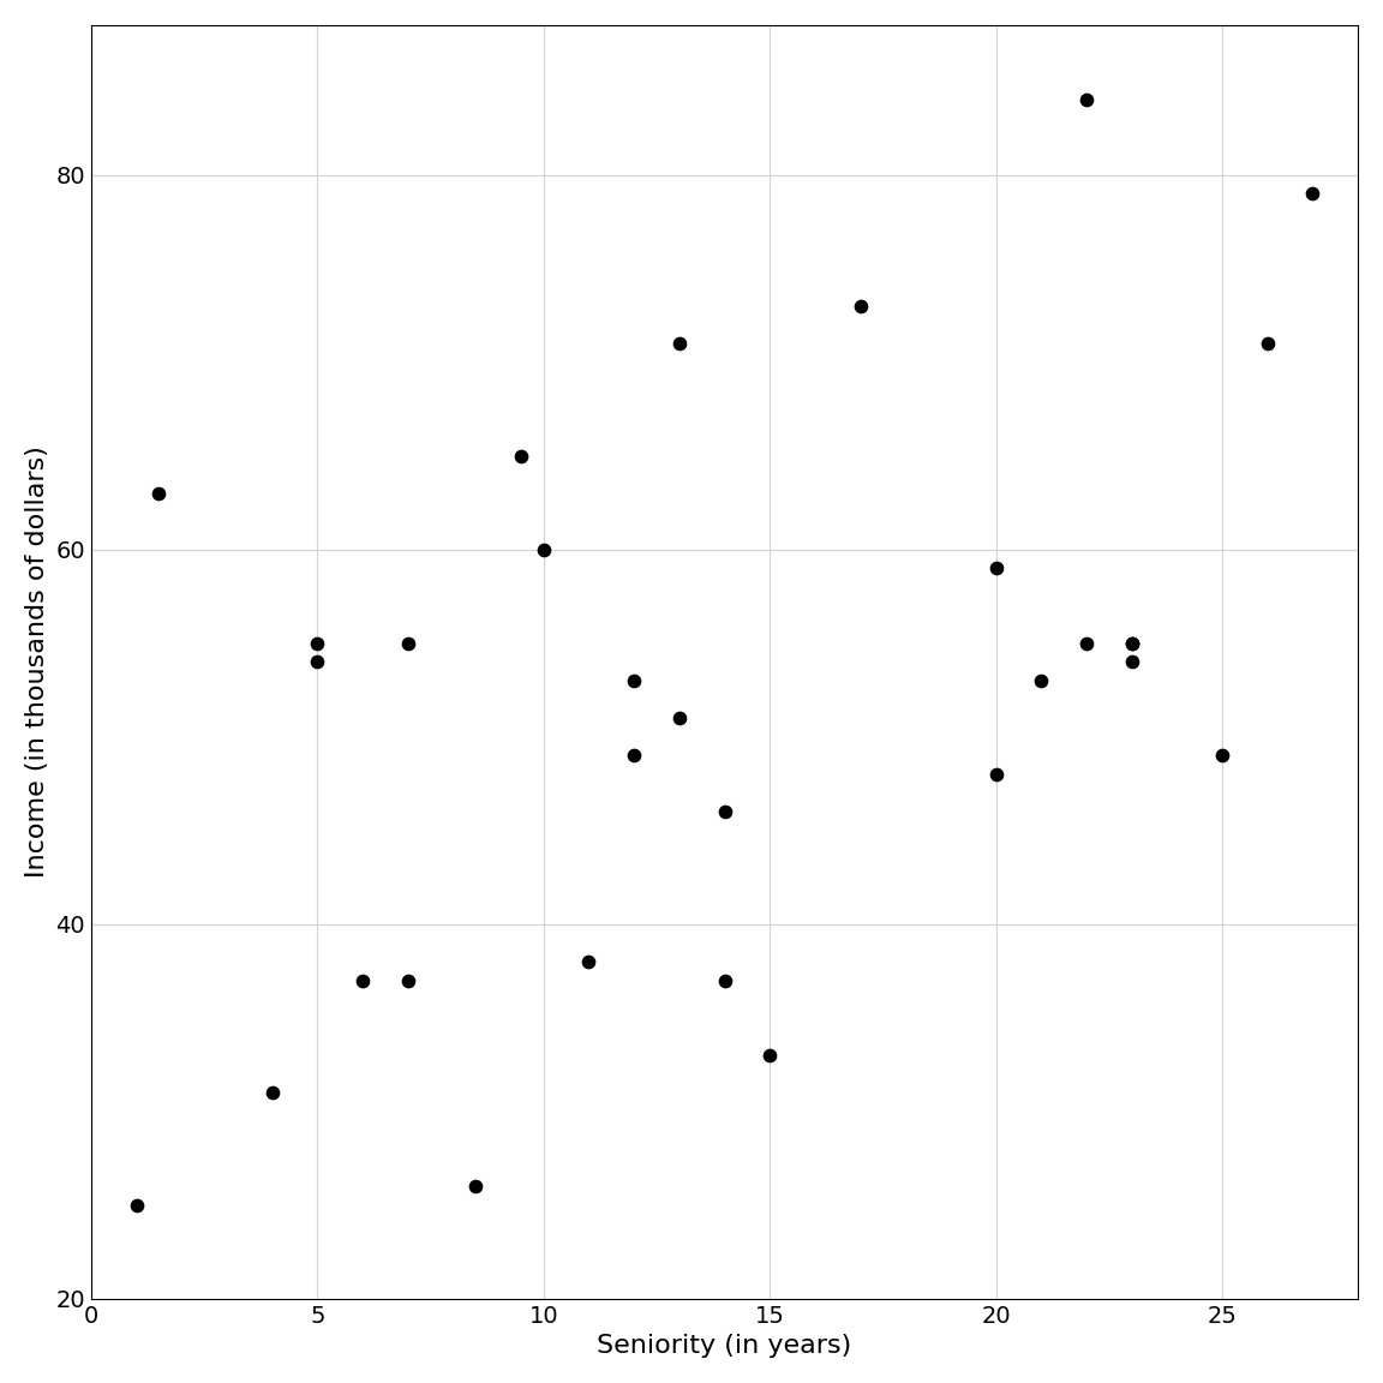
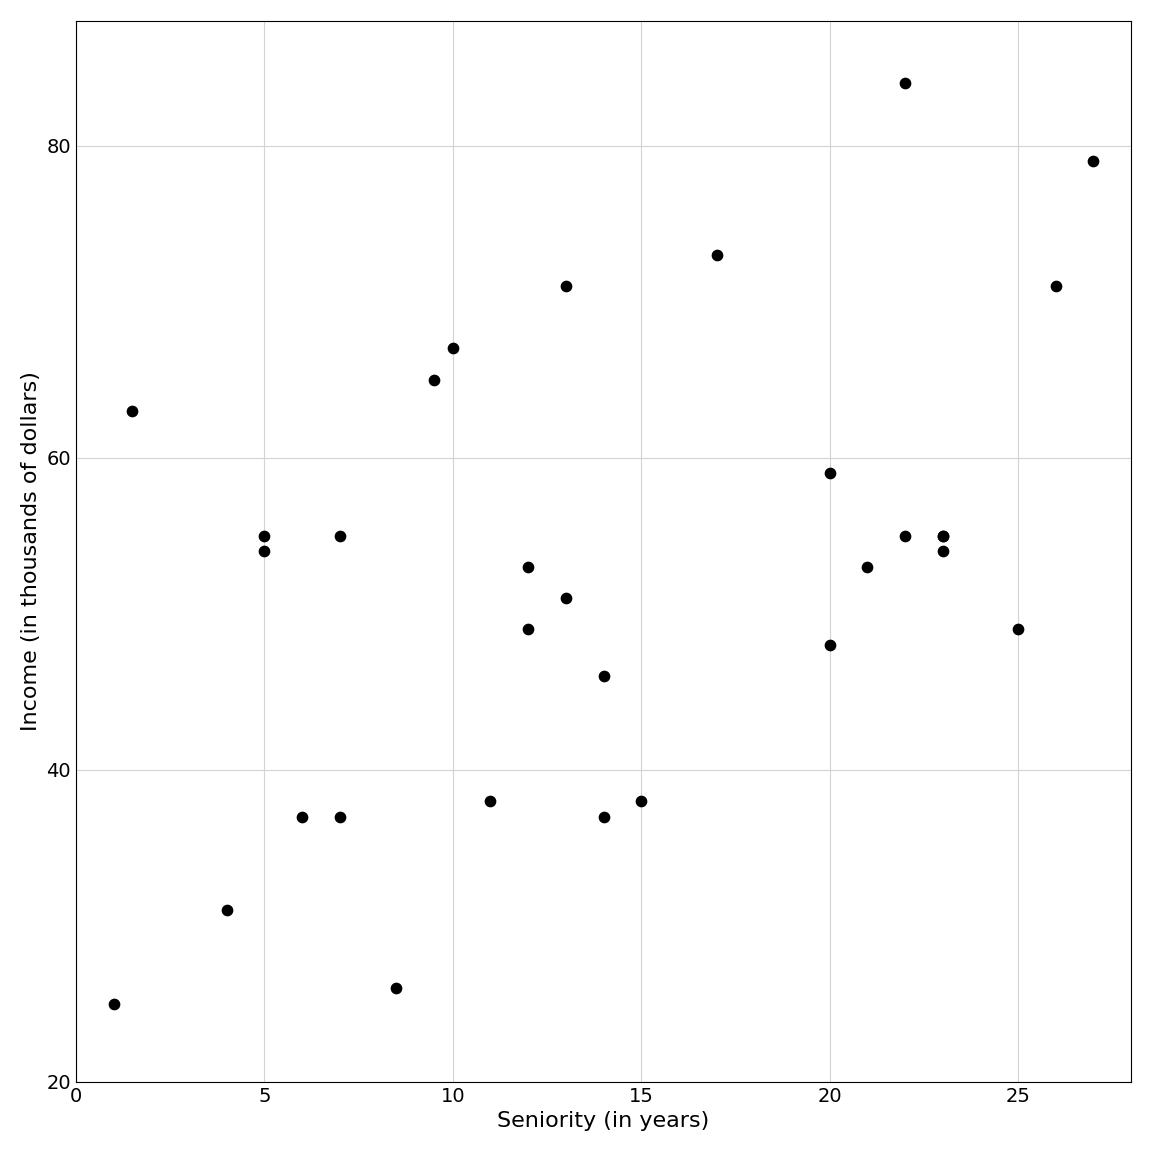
10: 60 -> 67
15: 33 -> 38
